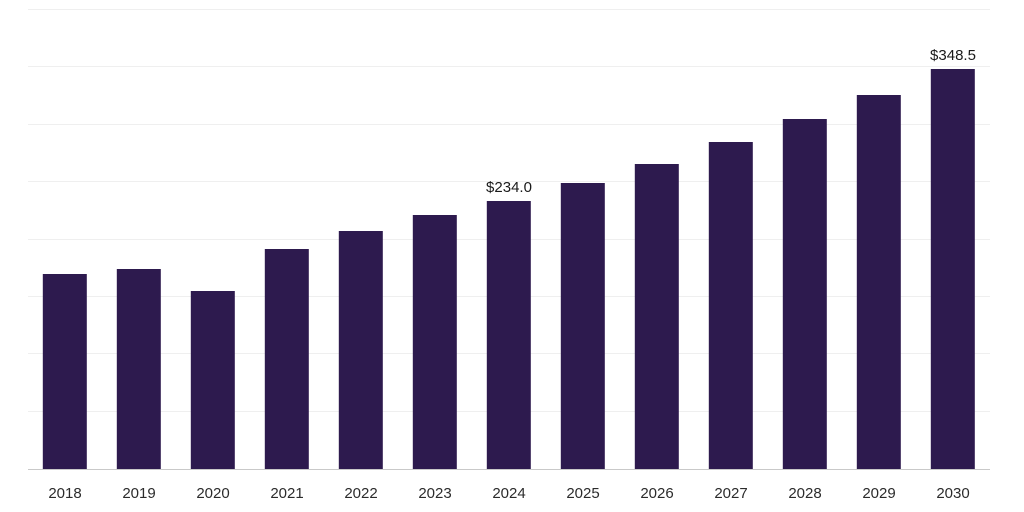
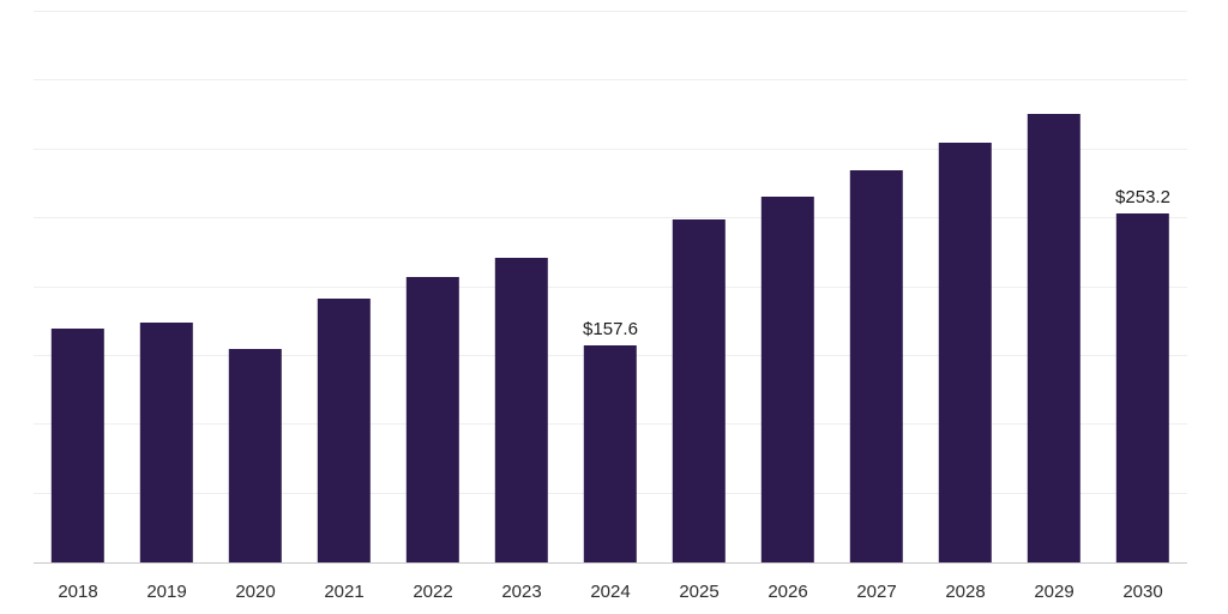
2024: $234.0 -> $157.6
2030: $348.5 -> $253.2
